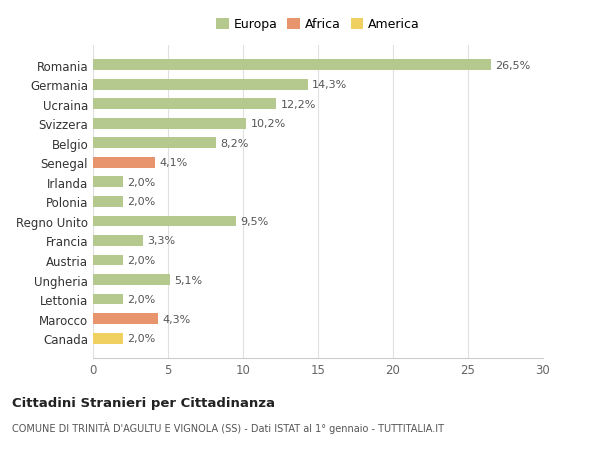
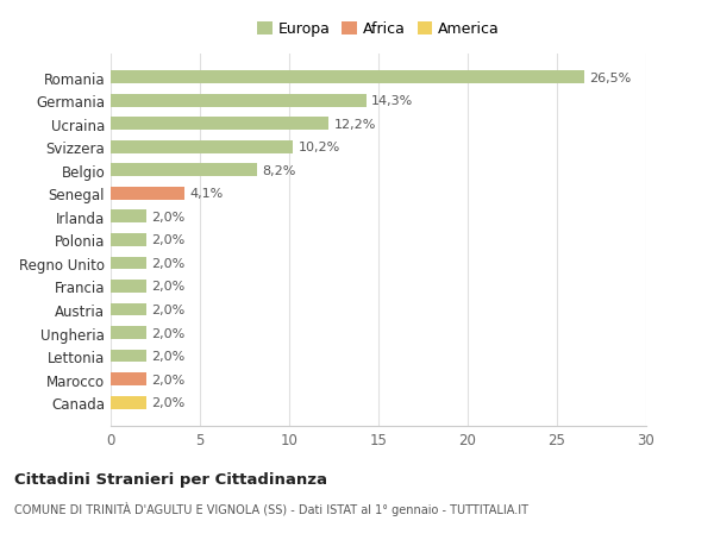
Regno Unito: 9,5% -> 2,0%
Francia: 3,3% -> 2,0%
Ungheria: 5,1% -> 2,0%
Marocco: 4,3% -> 2,0%
